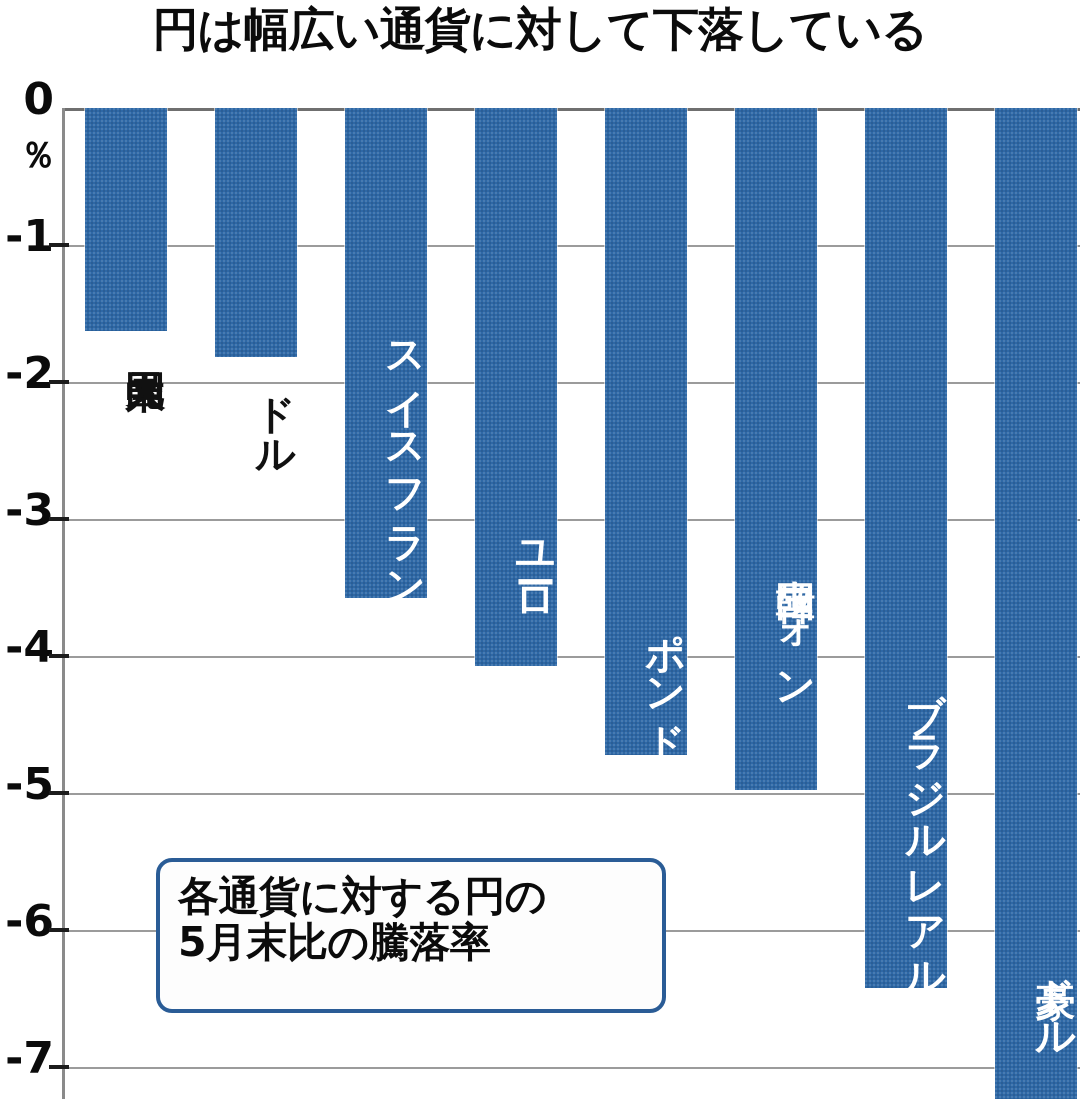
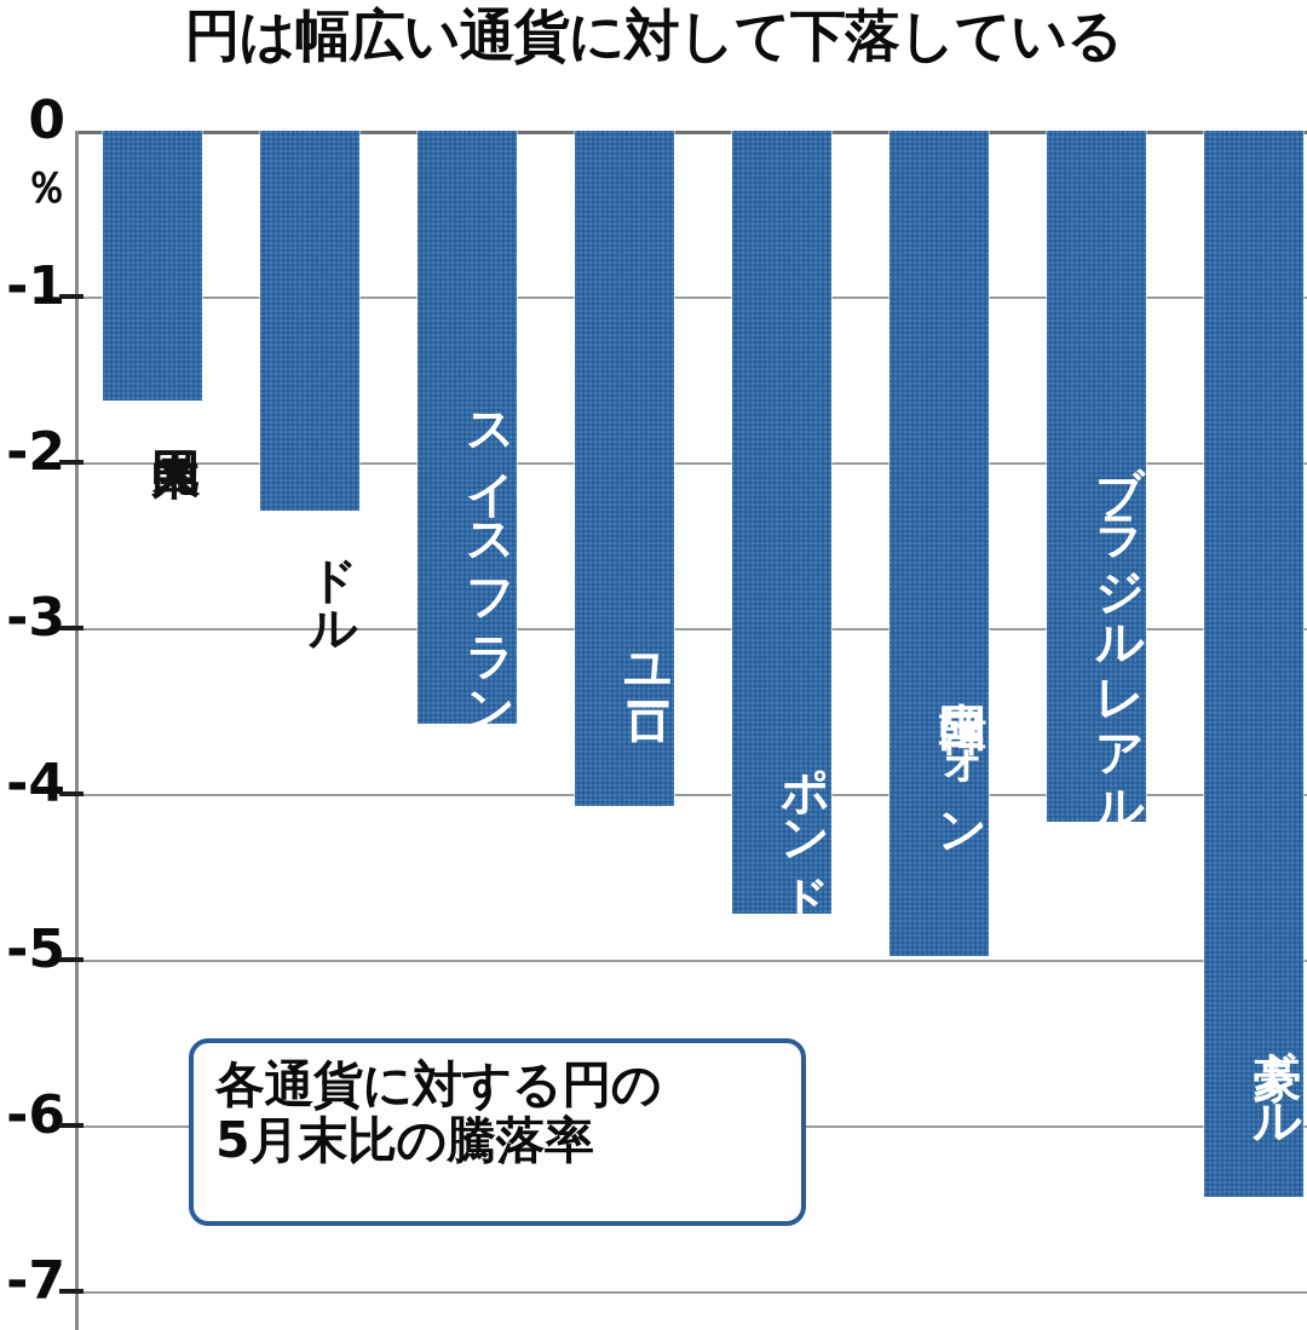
ドル: -1.82 -> -2.29
ブラジルレアル: -6.42 -> -4.17
豪ドル: -7.23 -> -6.43
